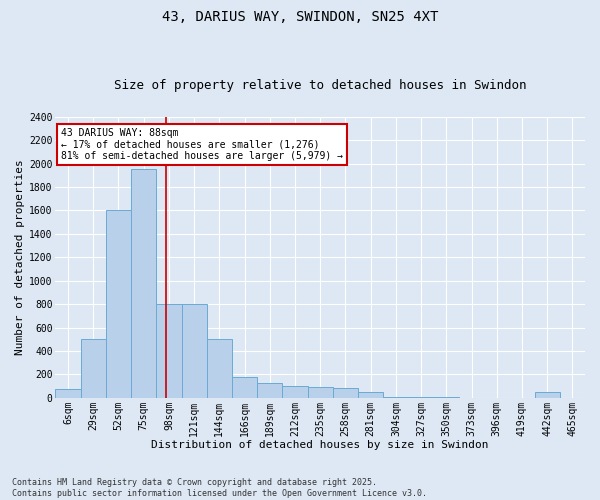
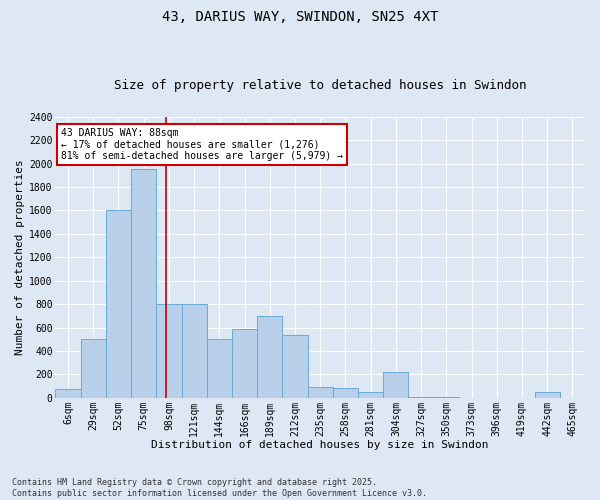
166sqm: 180 -> 590
189sqm: 130 -> 700
212sqm: 100 -> 540
304sqm: 10 -> 220
